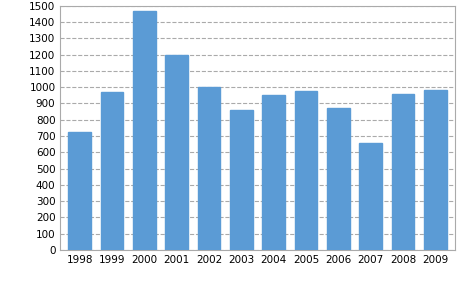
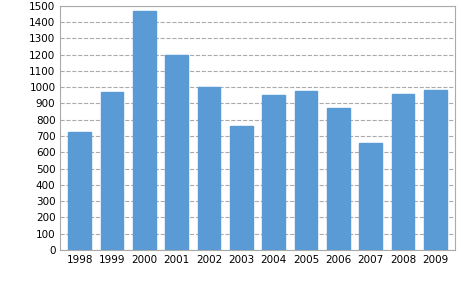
2003: 860 -> 760
